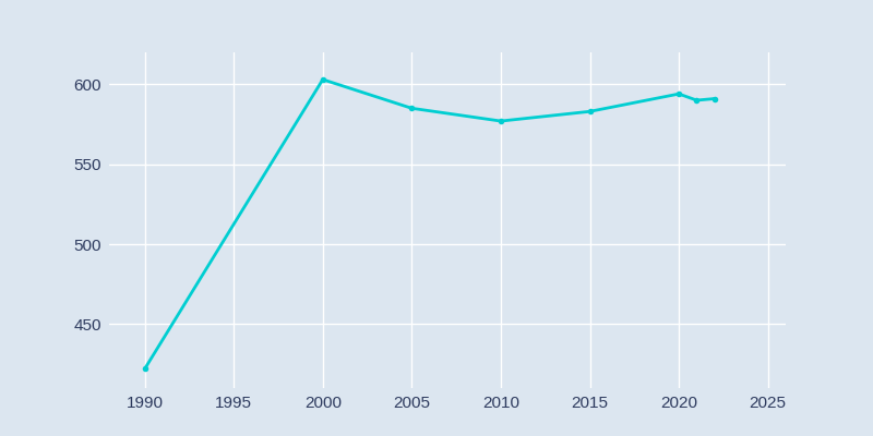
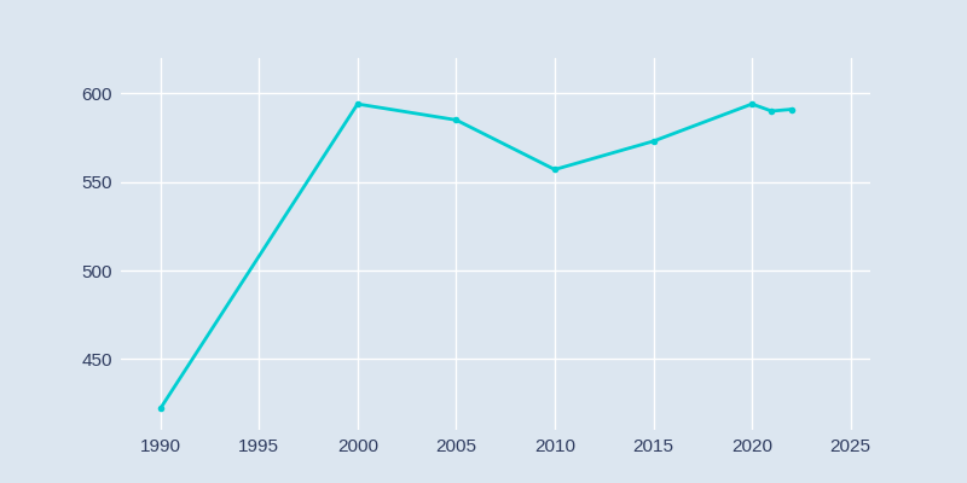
2000: 603 -> 594
2010: 577 -> 557
2015: 583 -> 573
